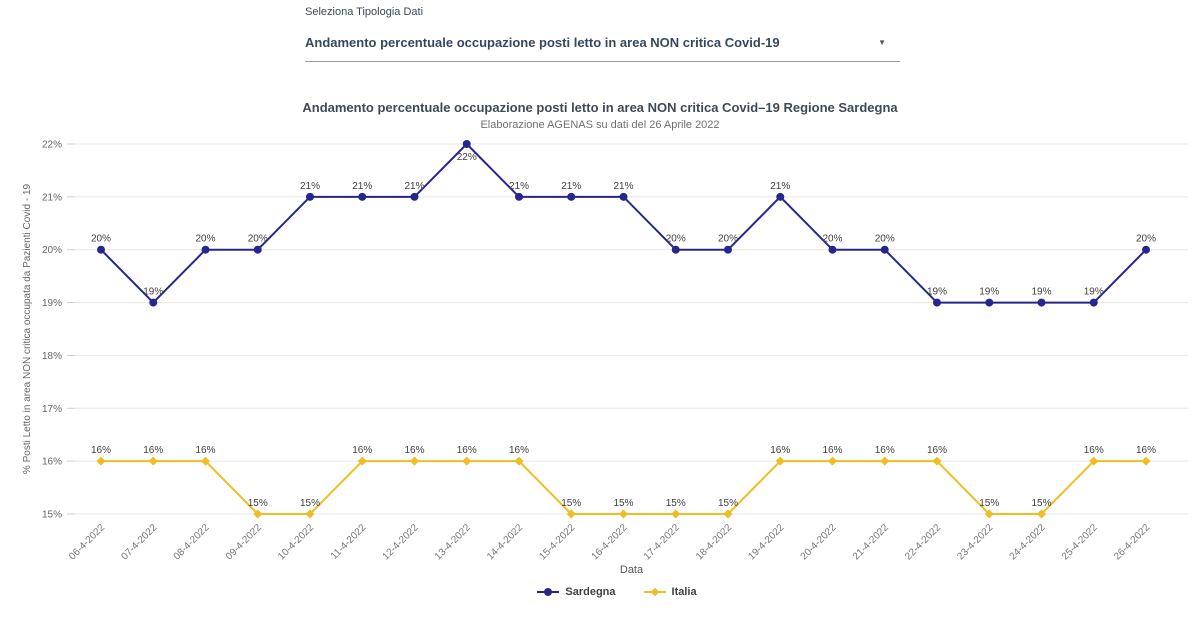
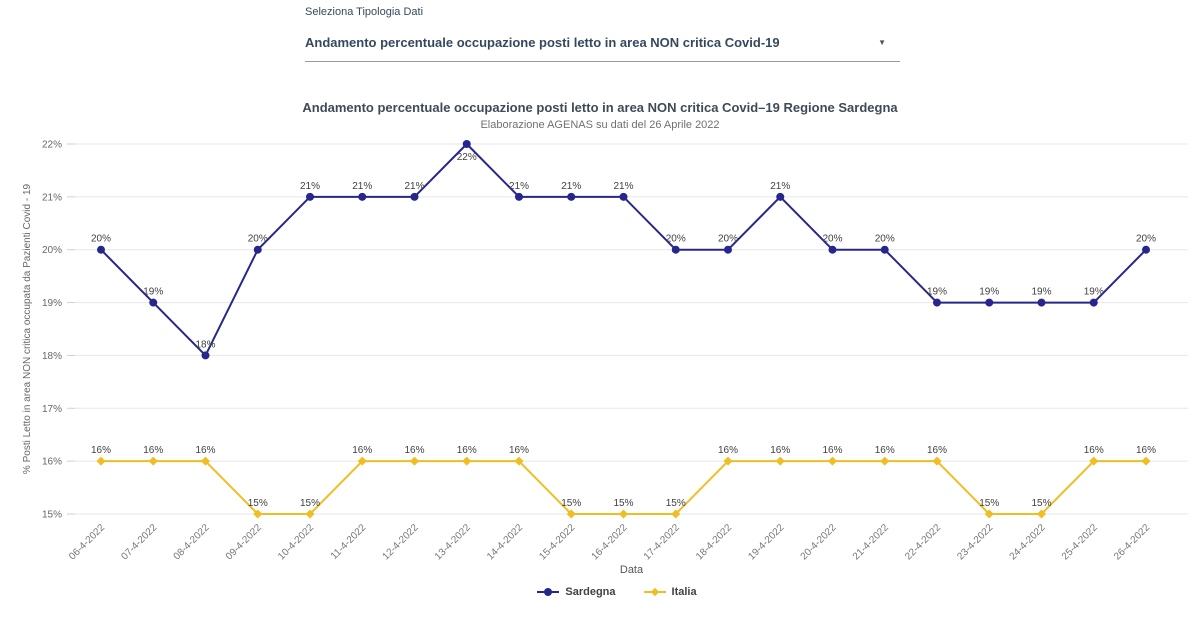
Sardegna/08-4-2022: 20% -> 18%
Italia/18-4-2022: 15% -> 16%
